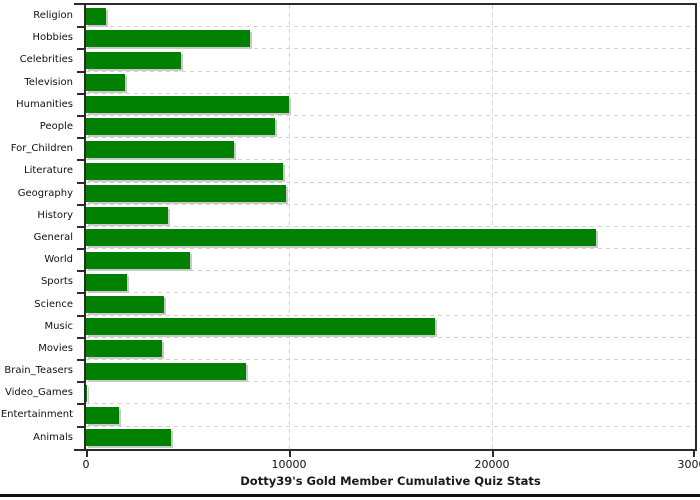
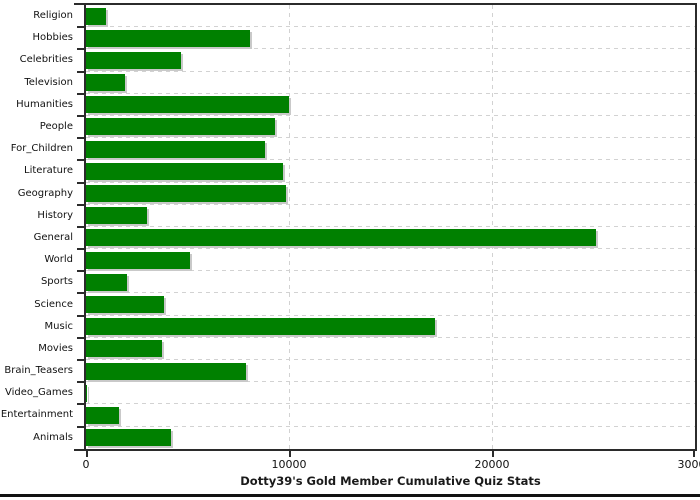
For_Children: 7300 -> 8800
History: 4000 -> 3000
